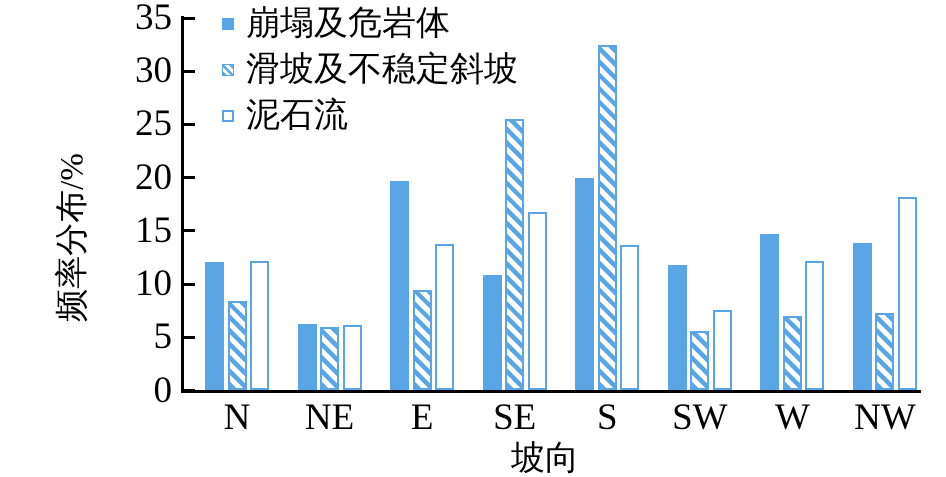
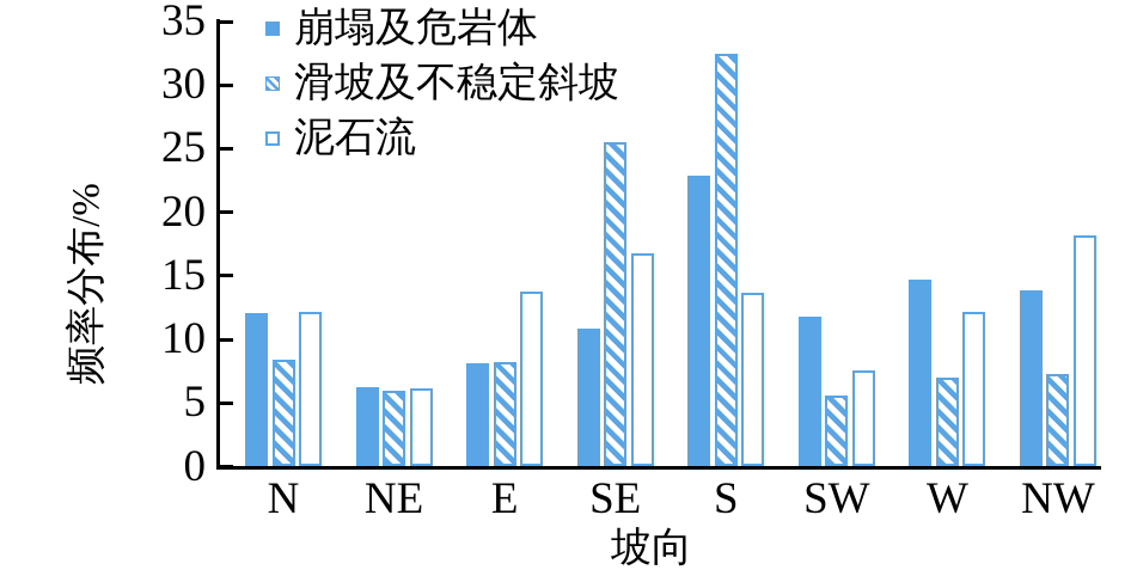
崩塌及危岩体/E: 19.6 -> 8.1
滑坡及不稳定斜坡/E: 9.4 -> 8.2
崩塌及危岩体/S: 19.9 -> 22.8
